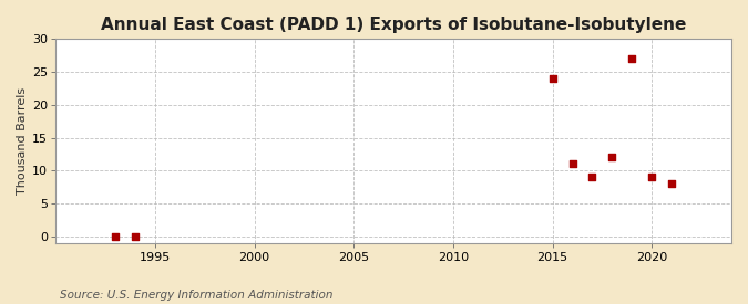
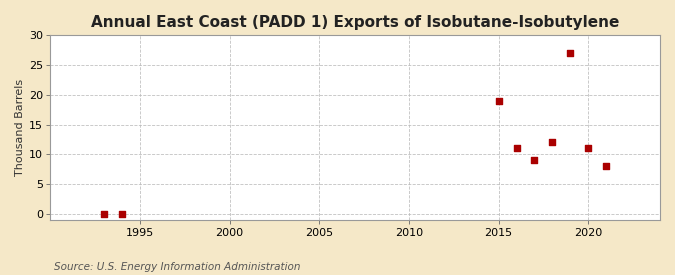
2015: 24 -> 19
2020: 9 -> 11
